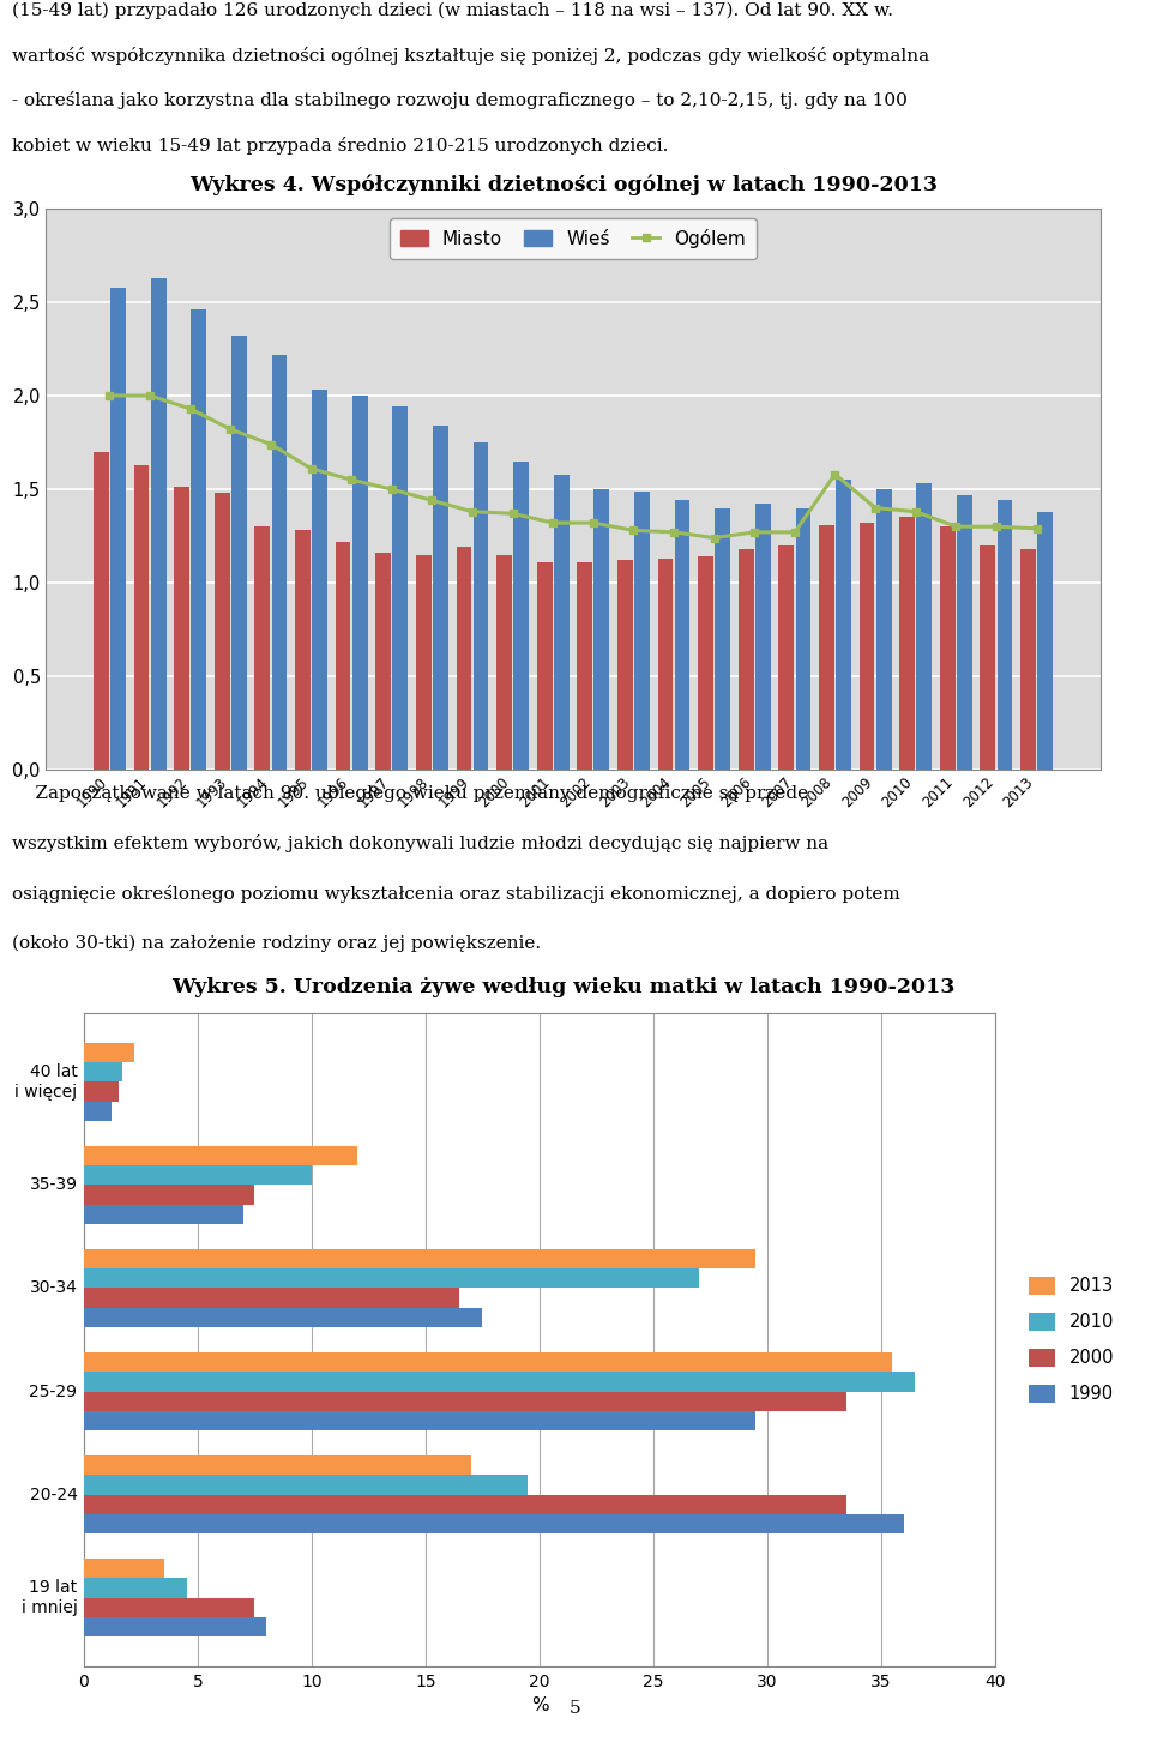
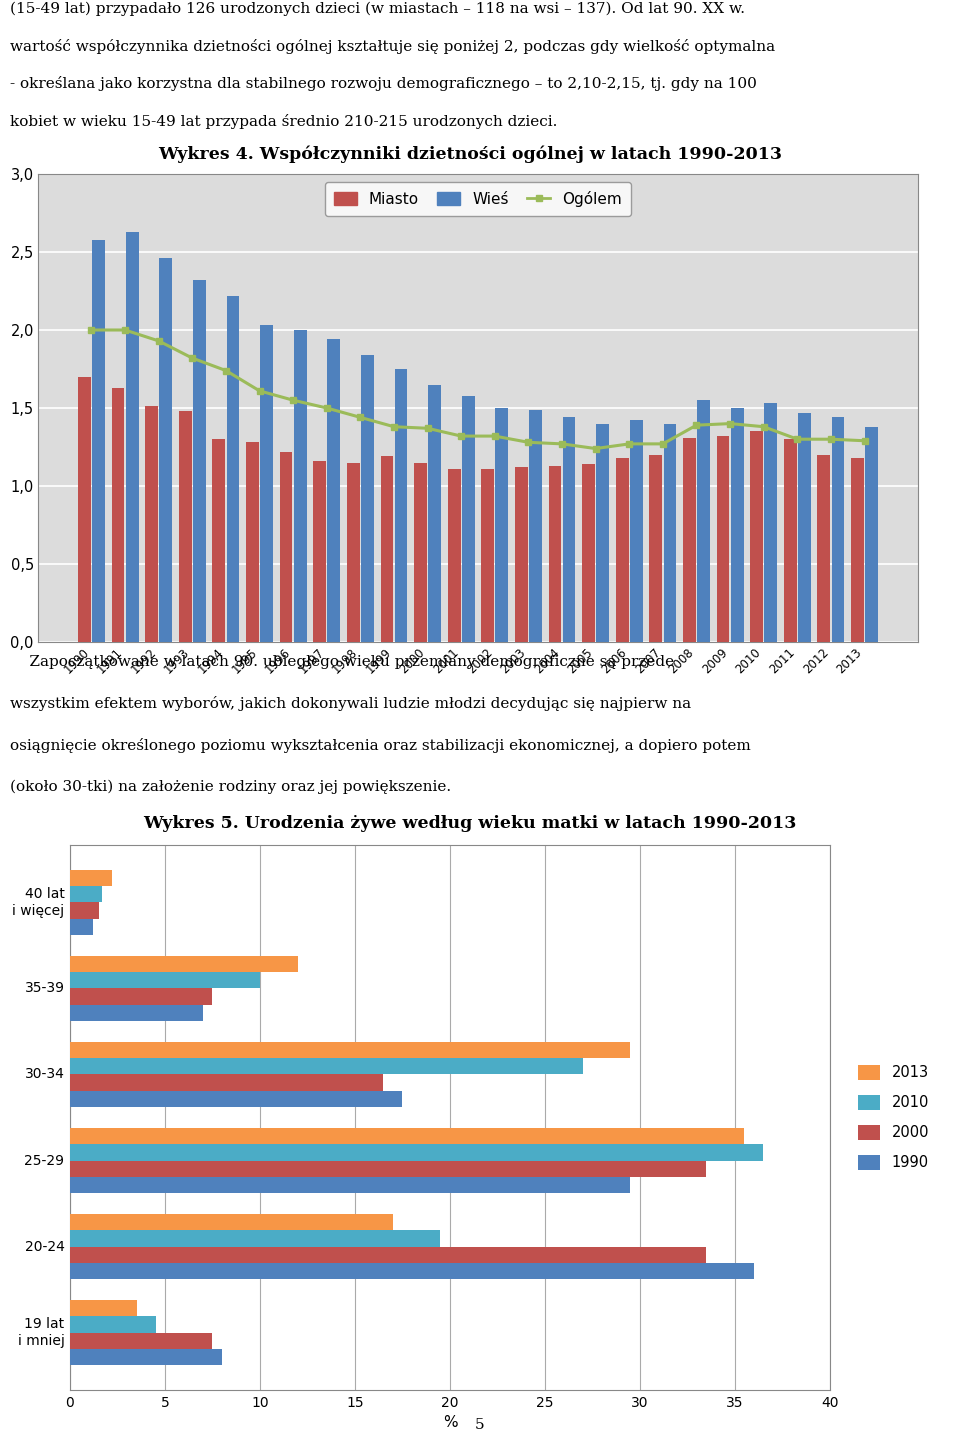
Ogólem/2008: 1,58 -> 1,39
